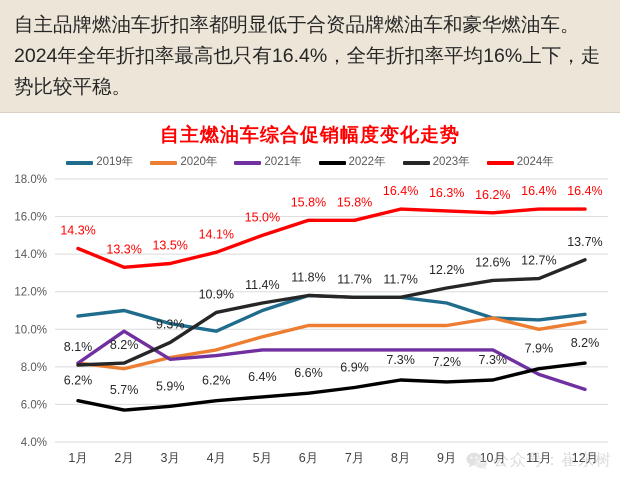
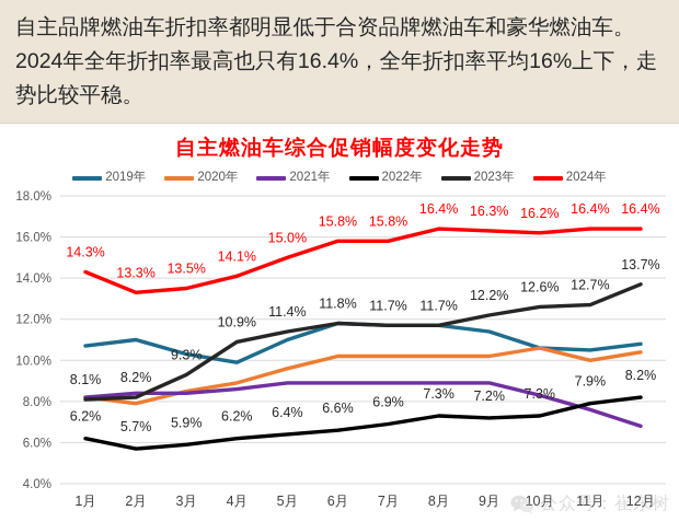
2021年/2月: 9.9% -> 8.4%
2021年/10月: 8.9% -> 8.3%
